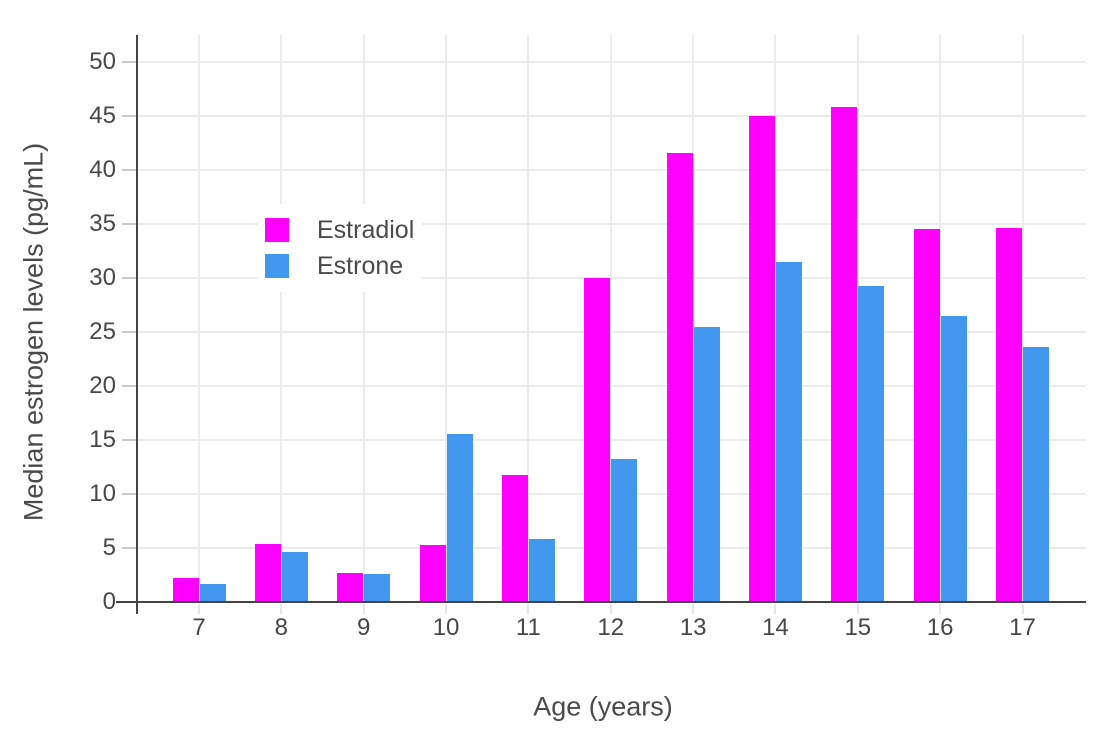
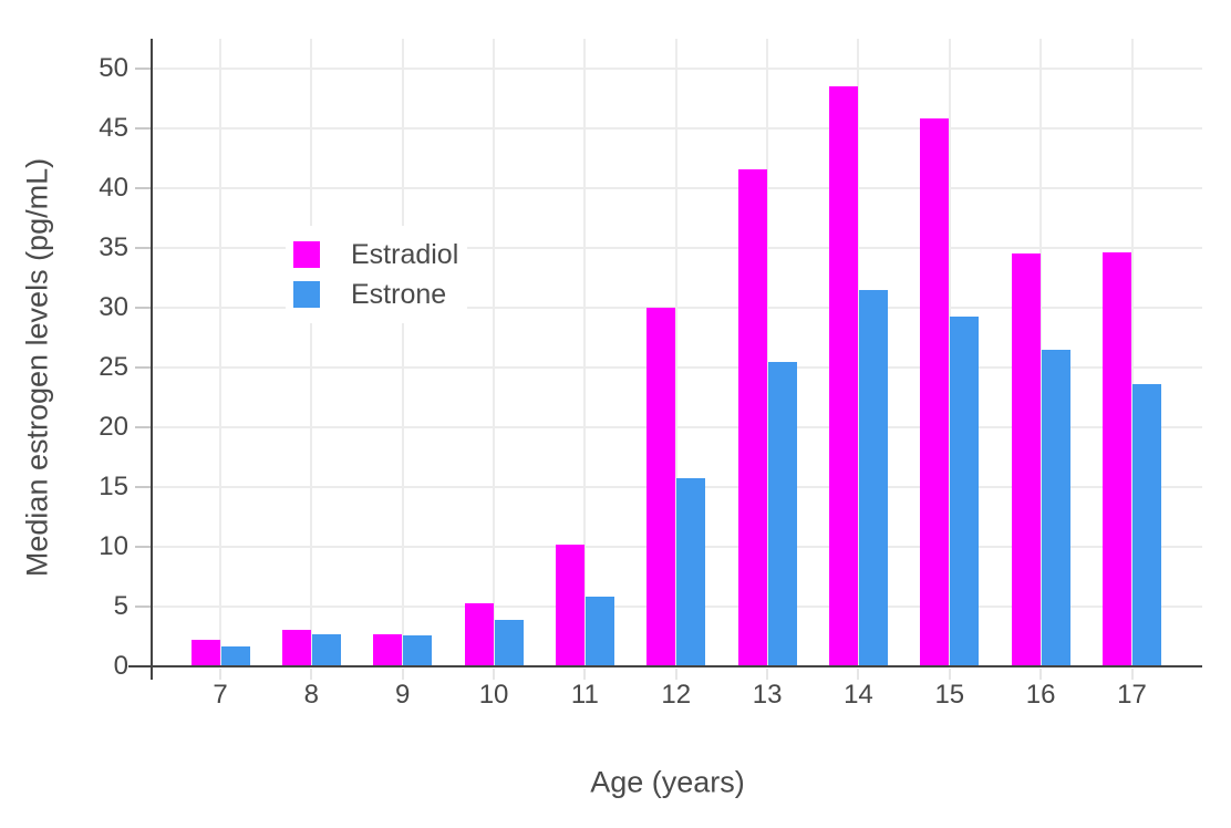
Estradiol/8: 5.4 -> 3.1
Estrone/8: 4.6 -> 2.7
Estrone/10: 15.6 -> 3.9
Estradiol/11: 11.8 -> 10.2
Estrone/12: 13.2 -> 15.7
Estradiol/14: 45.0 -> 48.5
